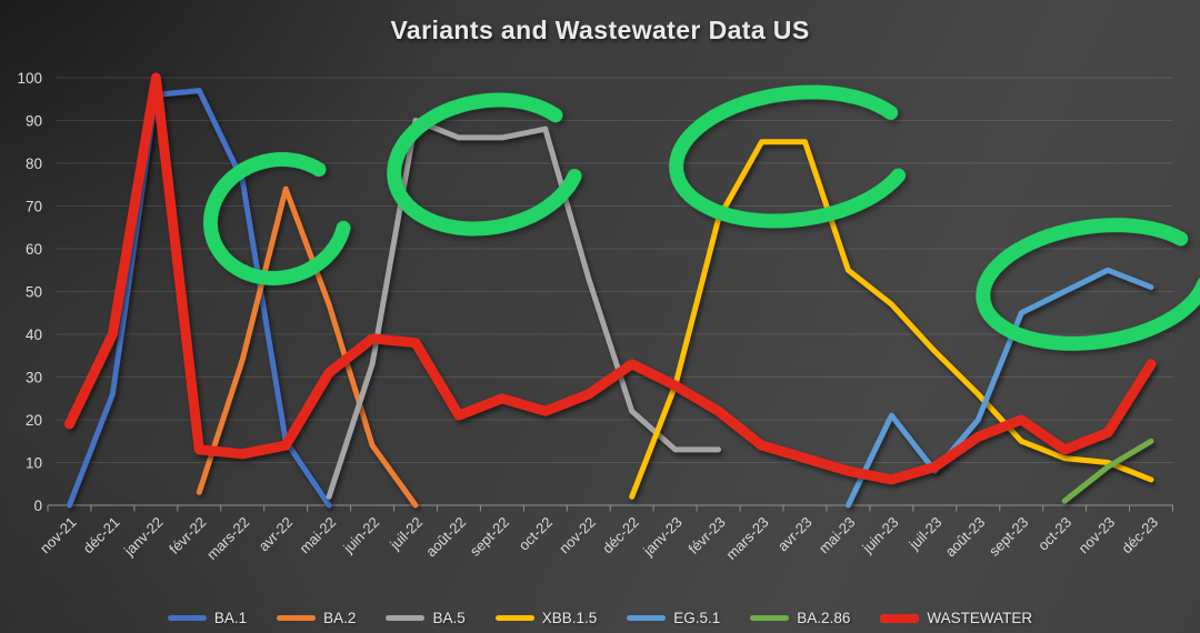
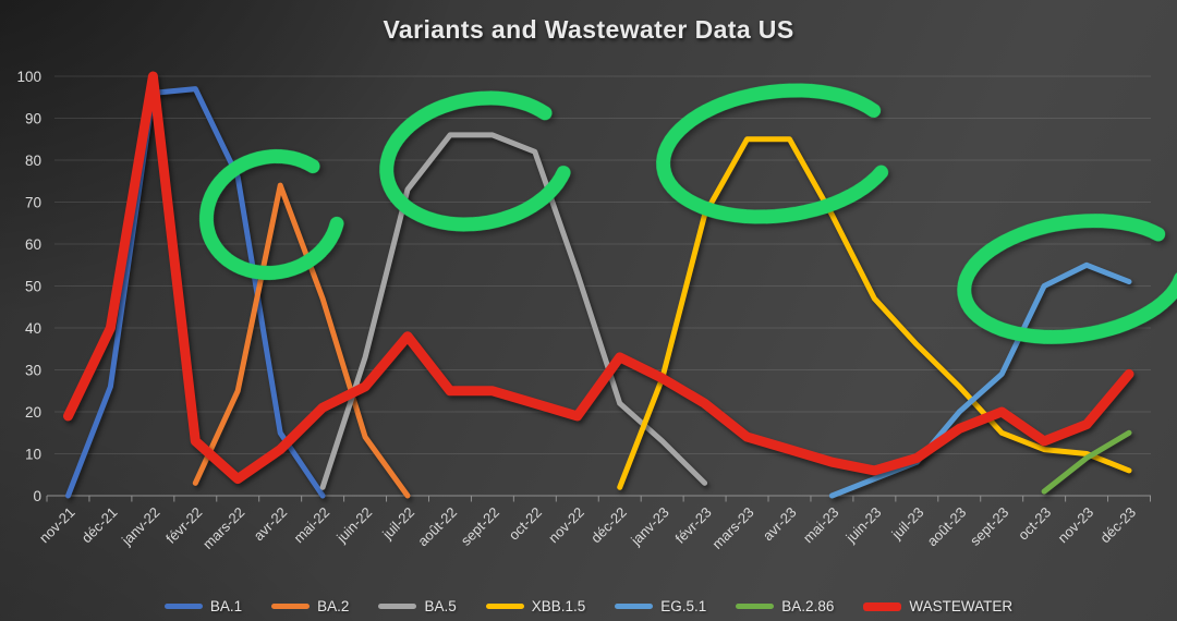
BA.2/mars-22: 34 -> 25
WASTEWATER/mars-22: 12 -> 4
WASTEWATER/avr-22: 14 -> 11
WASTEWATER/mai-22: 31 -> 21
WASTEWATER/juin-22: 39 -> 26
BA.5/juil-22: 90 -> 73
WASTEWATER/août-22: 21 -> 25
BA.5/oct-22: 88 -> 82
WASTEWATER/nov-22: 26 -> 19
BA.5/févr-23: 13 -> 3
XBB.1.5/mai-23: 55 -> 67
EG.5.1/juin-23: 21 -> 4
EG.5.1/sept-23: 45 -> 29
WASTEWATER/déc-23: 33 -> 29
